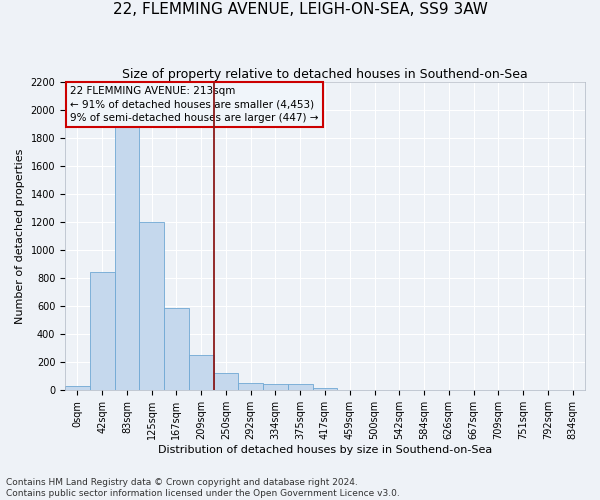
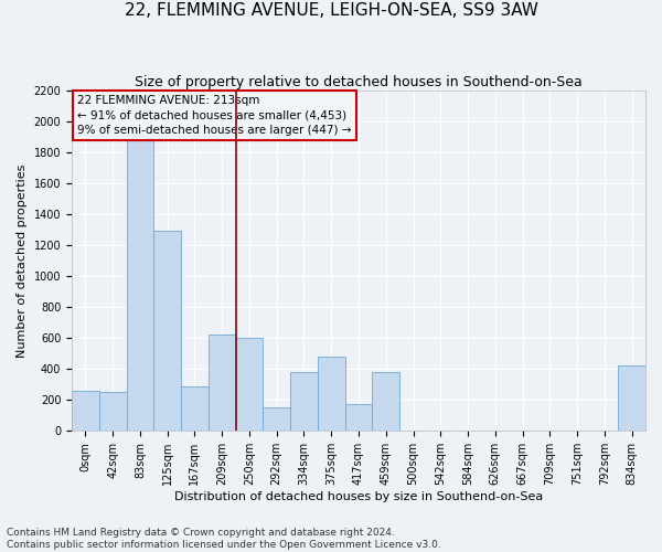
0sqm: 30 -> 260
42sqm: 840 -> 250
125sqm: 1200 -> 1290
167sqm: 590 -> 290
209sqm: 250 -> 620
250sqm: 120 -> 600
292sqm: 50 -> 150
334sqm: 40 -> 380
375sqm: 40 -> 480
417sqm: 20 -> 170
459sqm: 0 -> 380
834sqm: 0 -> 420
